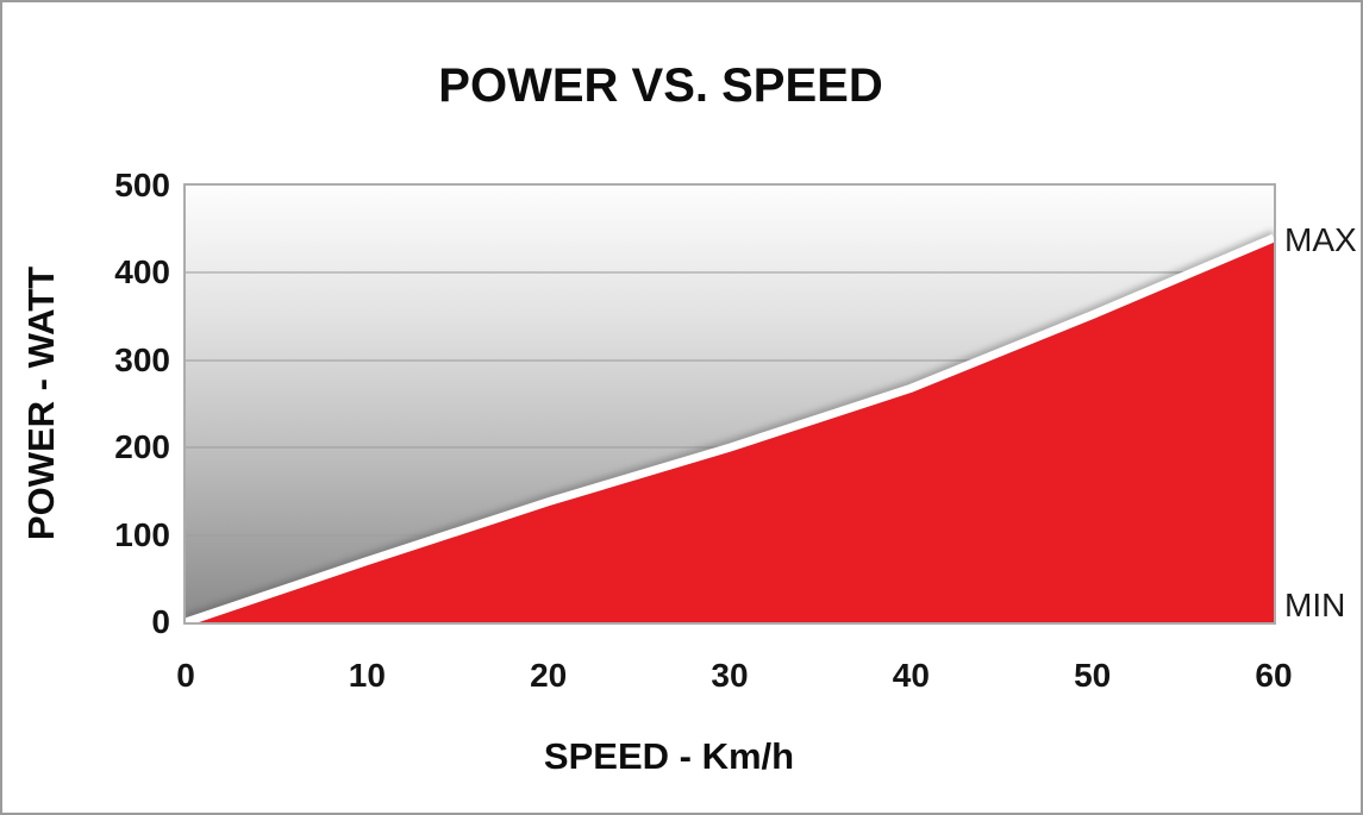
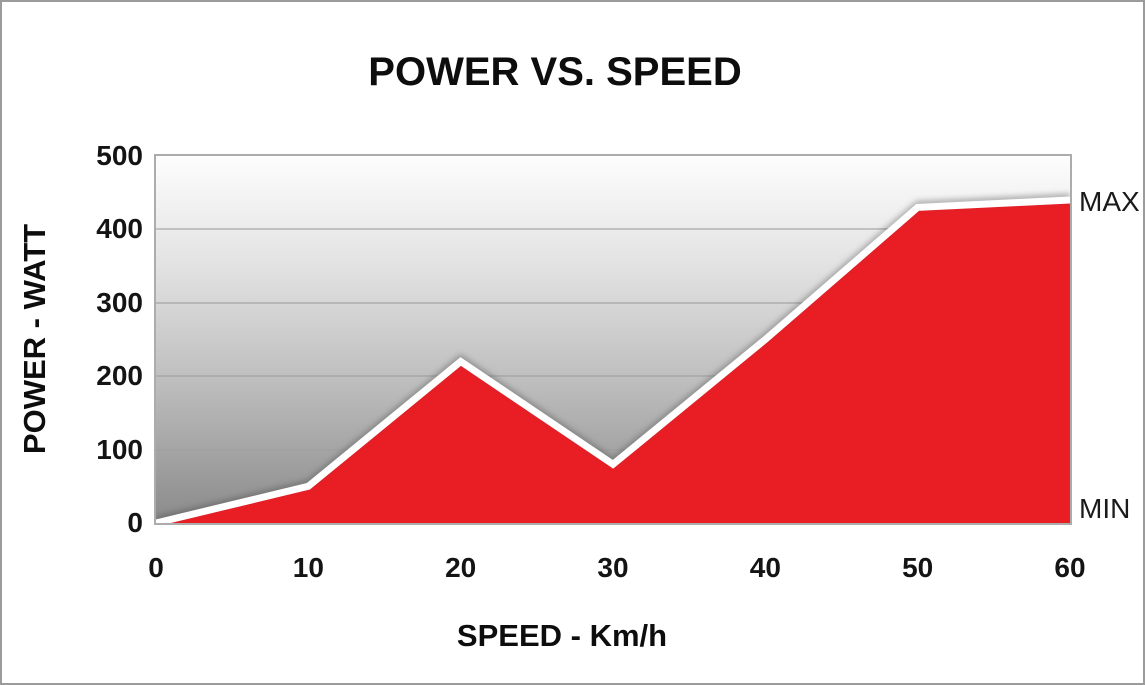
10: 70 -> 50
20: 140 -> 220
30: 200 -> 80
40: 270 -> 250
50: 350 -> 430
